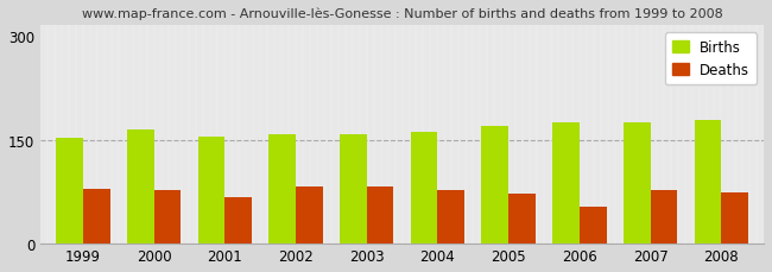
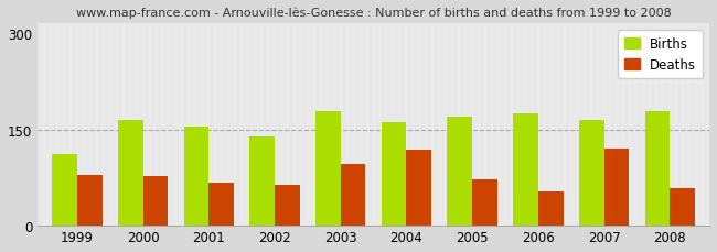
Births/1999: 153 -> 112
Births/2002: 158 -> 138
Deaths/2002: 82 -> 64
Births/2003: 158 -> 178
Deaths/2003: 83 -> 96
Deaths/2004: 77 -> 118
Births/2007: 175 -> 164
Deaths/2007: 77 -> 120
Deaths/2008: 73 -> 58
